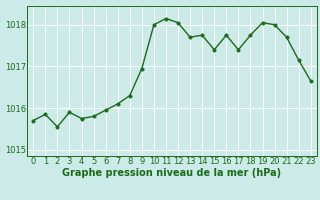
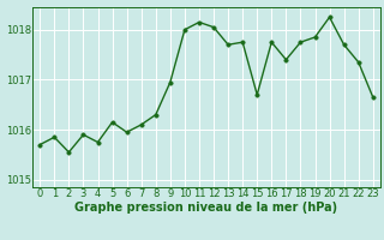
5: 1015.80 -> 1016.15
15: 1017.40 -> 1016.70
19: 1018.05 -> 1017.85
20: 1018.00 -> 1018.25
22: 1017.15 -> 1017.35
